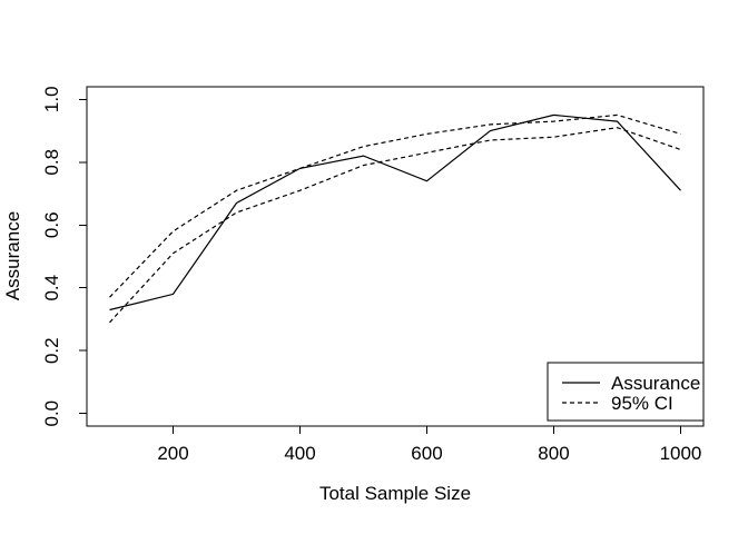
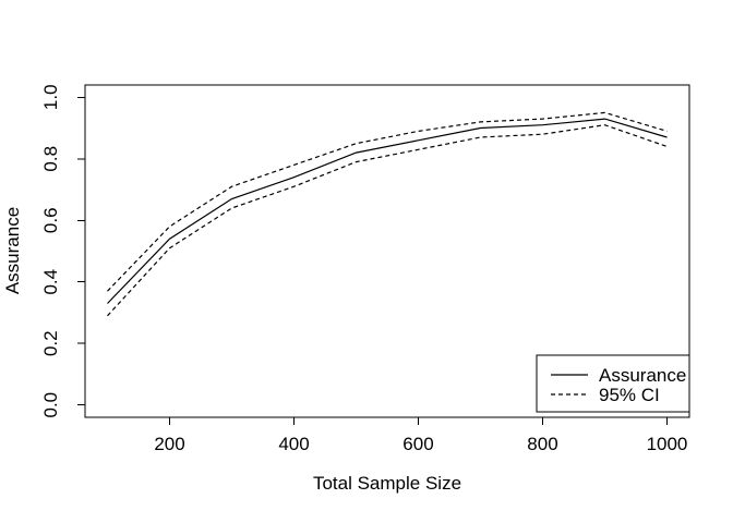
Assurance/200: 0.38 -> 0.54
Assurance/400: 0.78 -> 0.74
Assurance/600: 0.74 -> 0.86
Assurance/800: 0.95 -> 0.91
Assurance/1000: 0.71 -> 0.87
